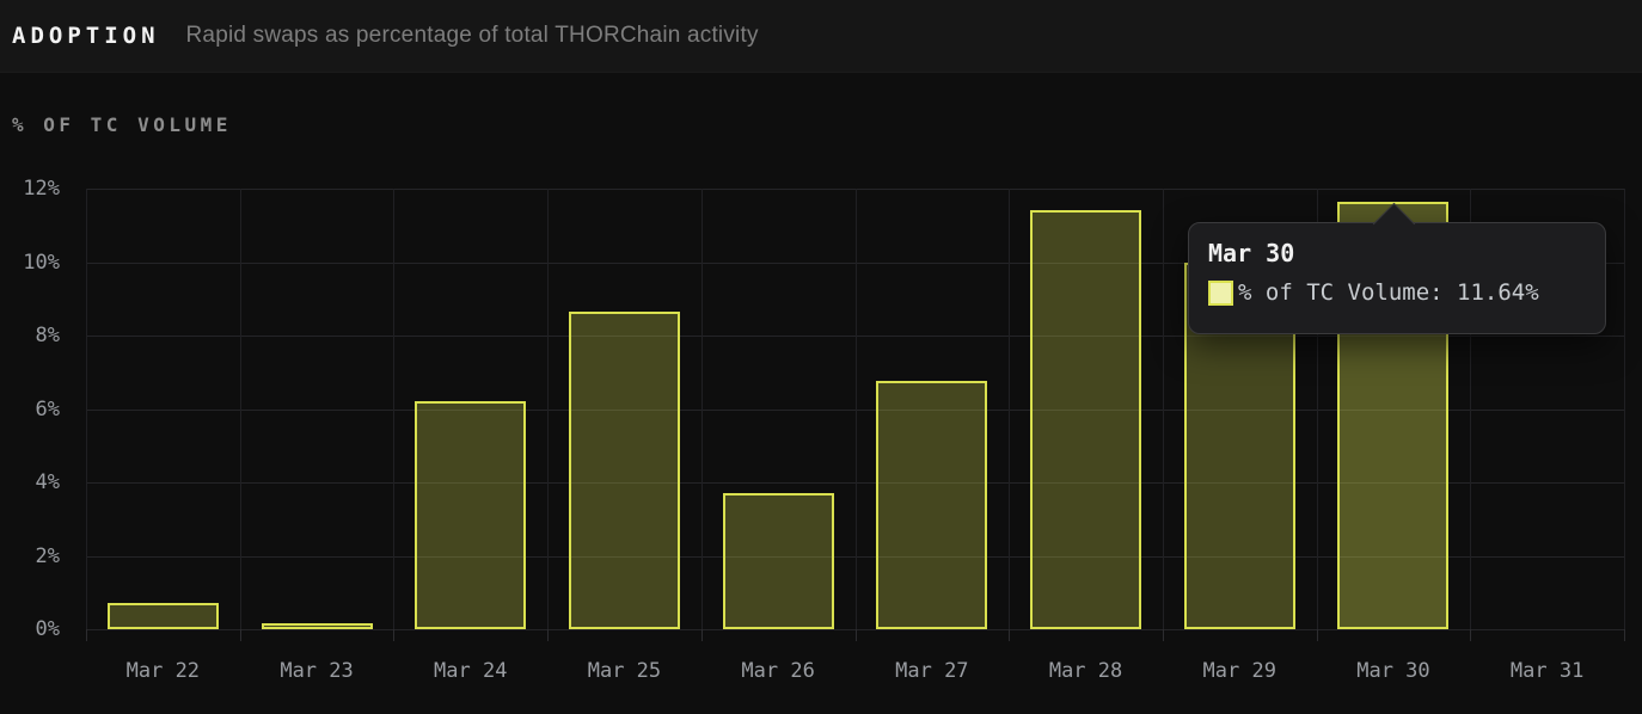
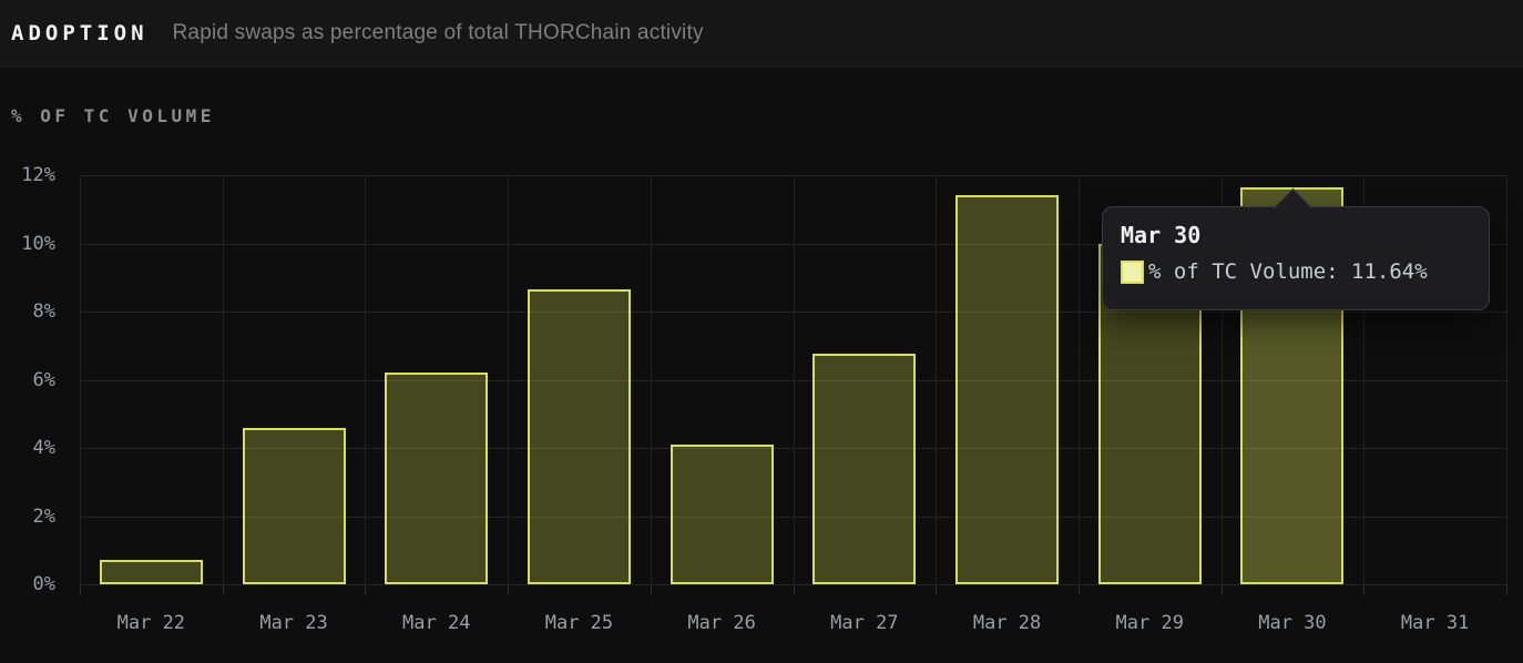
Mar 23: 0.2% -> 4.6%
Mar 26: 3.7% -> 4.1%
